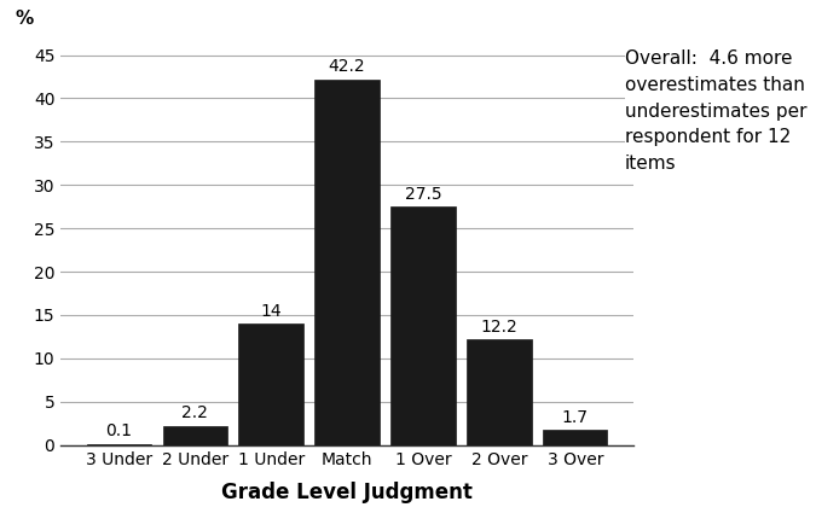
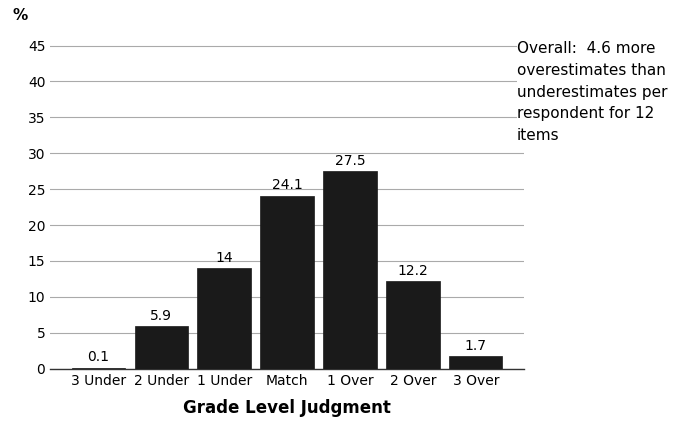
2 Under: 2.2 -> 5.9
Match: 42.2 -> 24.1
